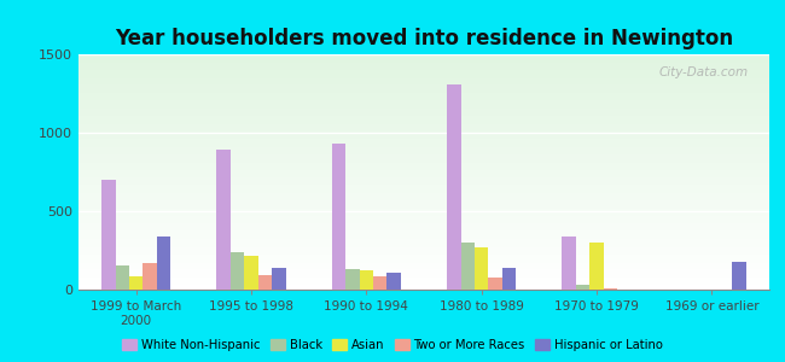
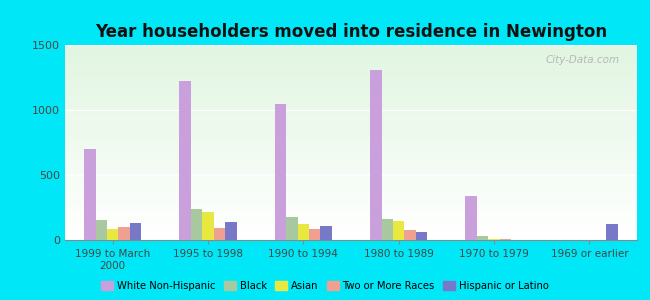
Two or More Races/1999 to March 2000: 170 -> 100
Hispanic or Latino/1999 to March 2000: 340 -> 130
White Non-Hispanic/1995 to 1998: 890 -> 1220
White Non-Hispanic/1990 to 1994: 930 -> 1050
Black/1990 to 1994: 130 -> 180
Black/1980 to 1989: 300 -> 160
Asian/1980 to 1989: 270 -> 150
Hispanic or Latino/1980 to 1989: 140 -> 60
Asian/1970 to 1979: 300 -> 10
Hispanic or Latino/1969 or earlier: 180 -> 120
